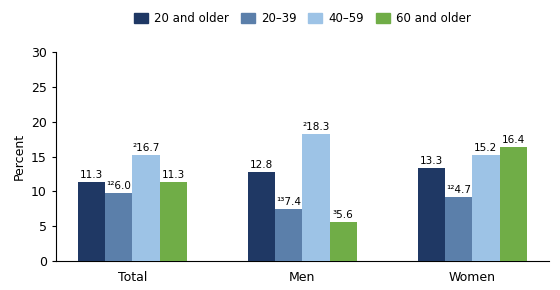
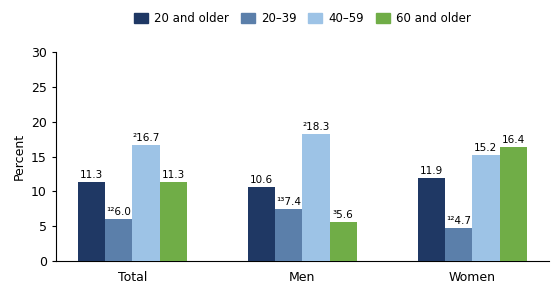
20–39/Total: 9.8 -> 6.0
40–59/Total: 15.2 -> 16.7
20 and older/Men: 12.8 -> 10.6
20 and older/Women: 13.3 -> 11.9
20–39/Women: 9.2 -> 4.7
